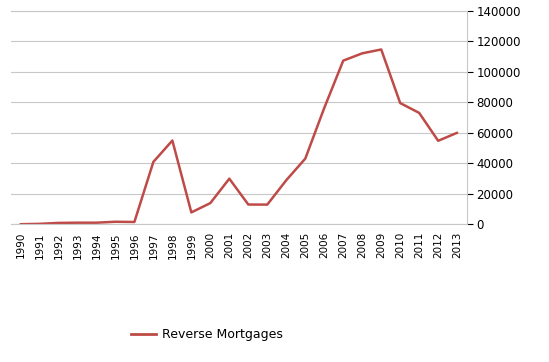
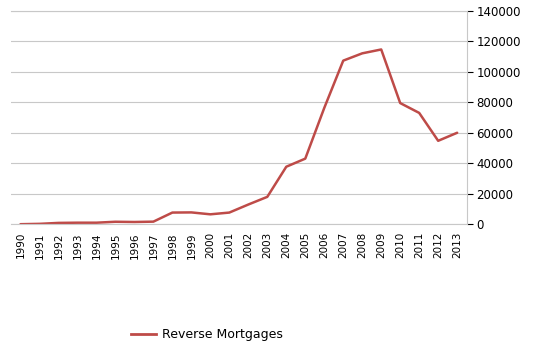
1997: 41000 -> 2000
1998: 55000 -> 8000
2000: 14000 -> 7000
2001: 30000 -> 8000
2003: 13000 -> 18000
2004: 29000 -> 38000
